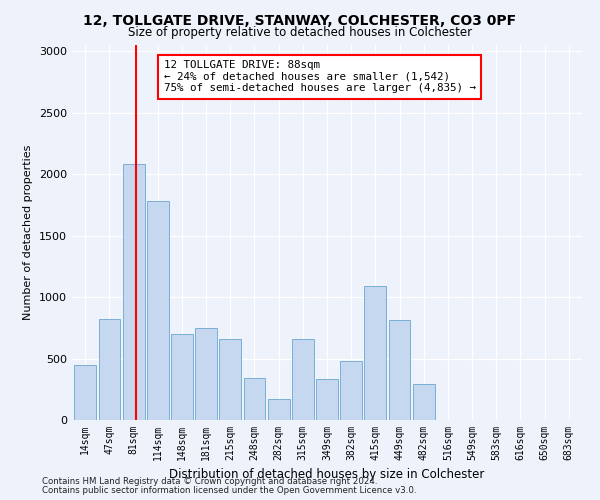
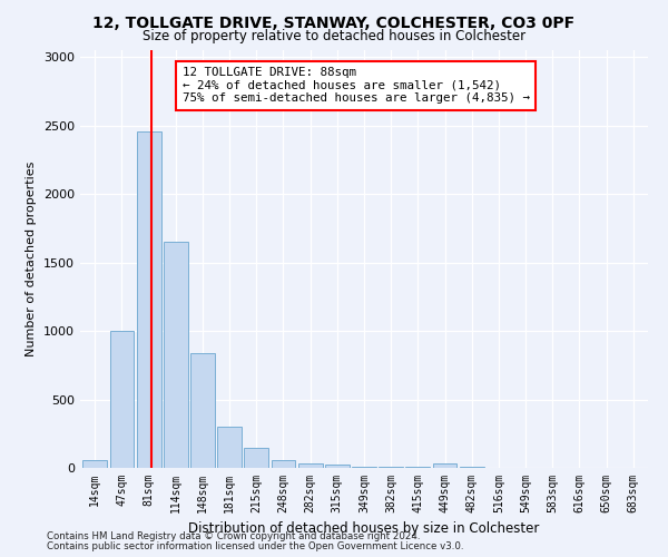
14sqm: 450 -> 60
47sqm: 820 -> 1000
81sqm: 2080 -> 2460
114sqm: 1780 -> 1650
148sqm: 700 -> 840
181sqm: 750 -> 300
215sqm: 660 -> 150
248sqm: 340 -> 60
282sqm: 170 -> 40
315sqm: 660 -> 20
349sqm: 330 -> 10
382sqm: 480 -> 0
415sqm: 1090 -> 0
449sqm: 810 -> 30
482sqm: 290 -> 0
